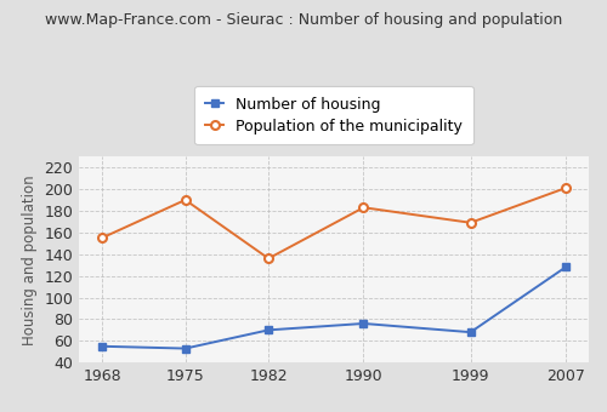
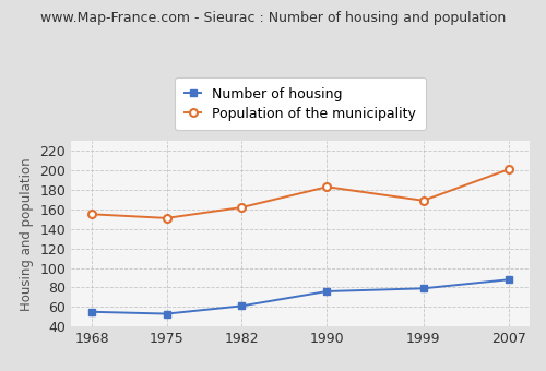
Population of the municipality/1975: 190 -> 151
Number of housing/1982: 70 -> 61
Population of the municipality/1982: 136 -> 162
Number of housing/1999: 68 -> 79
Number of housing/2007: 128 -> 88
